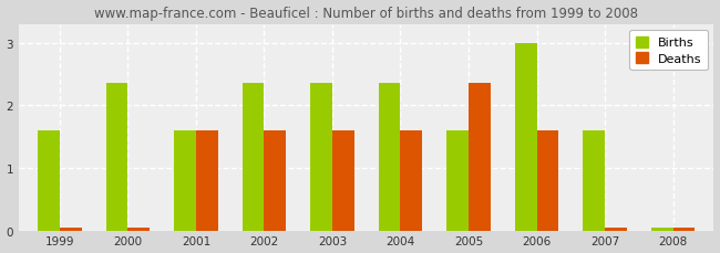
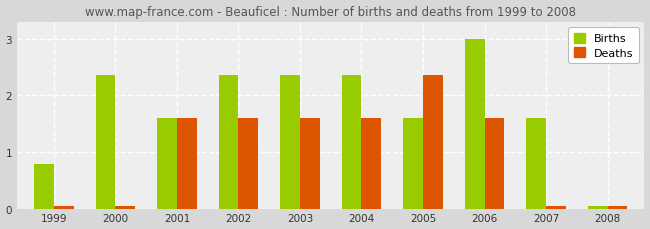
Births/1999: 1.60 -> 0.78
